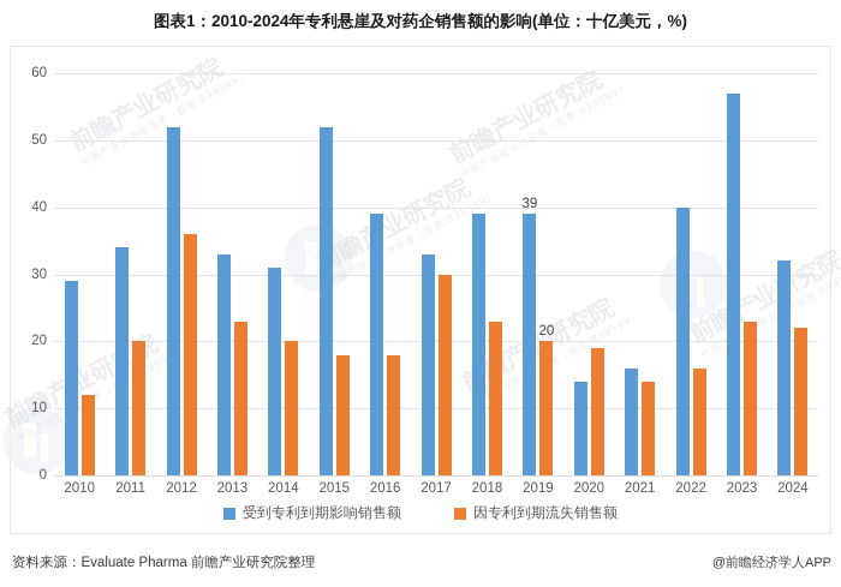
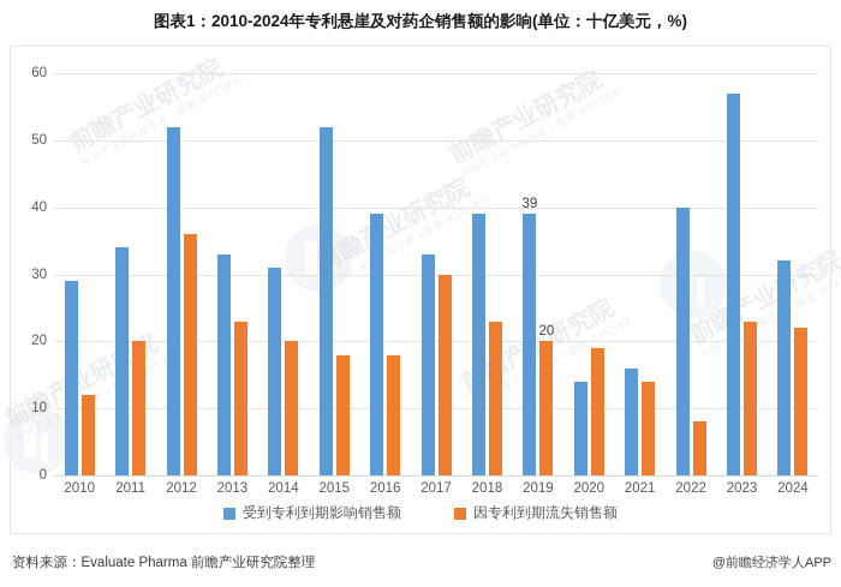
因专利到期流失销售额/2022: 16 -> 8
